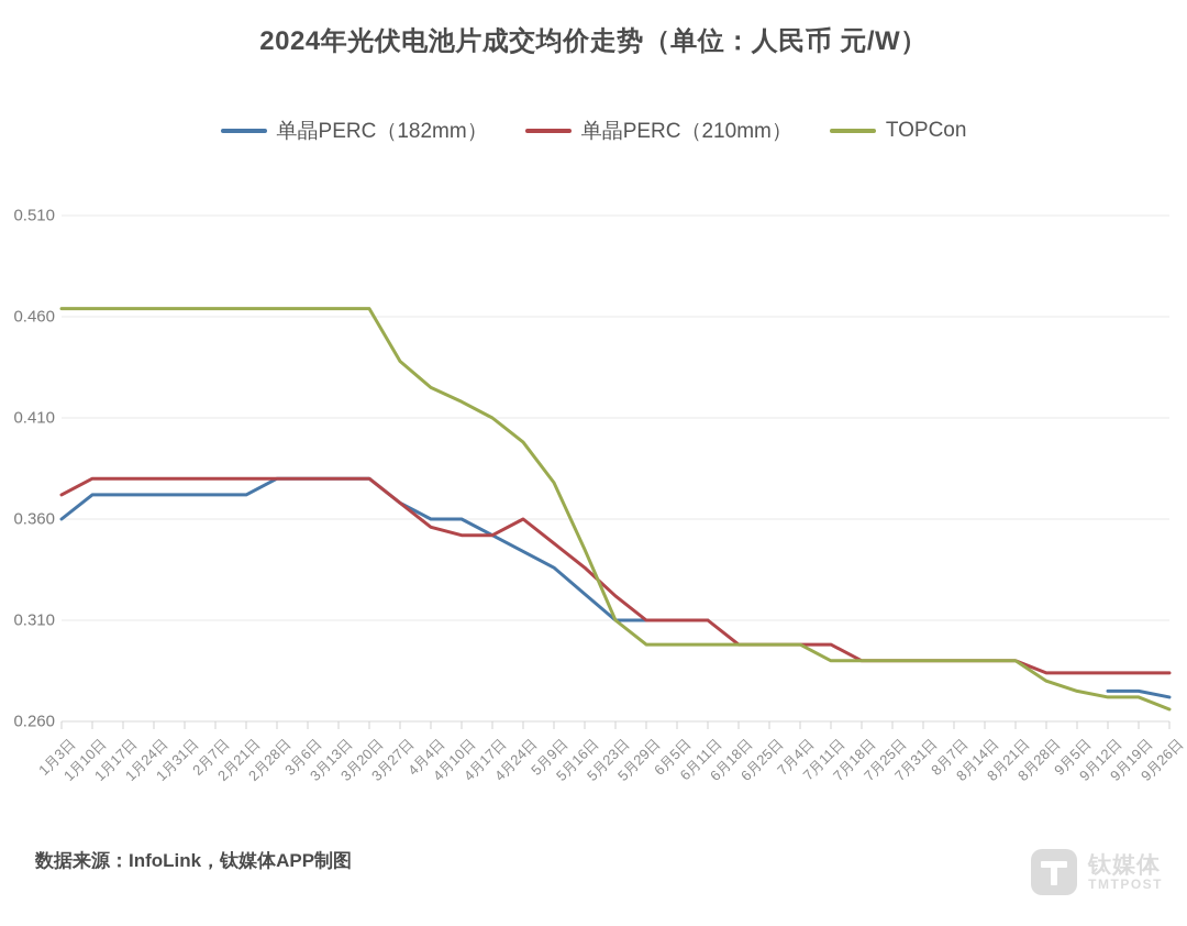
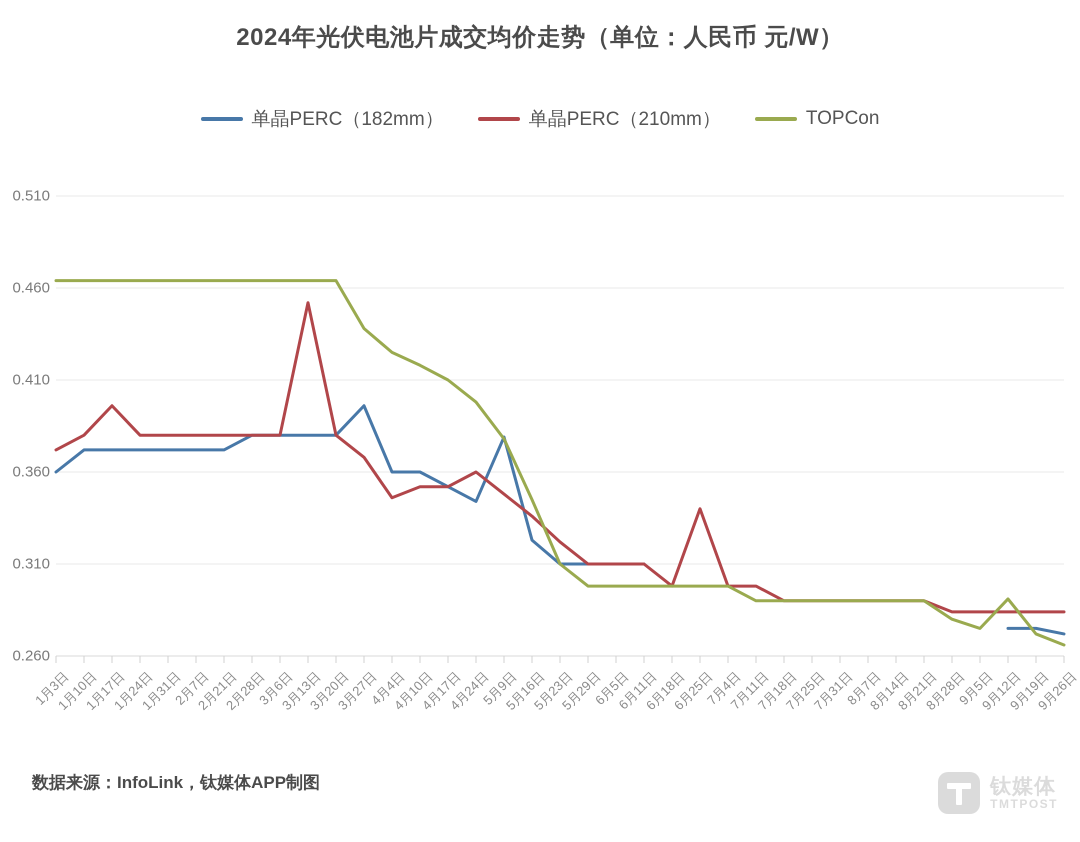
单晶PERC（210mm）/1月17日: 0.380 -> 0.396
单晶PERC（210mm）/3月13日: 0.380 -> 0.452
单晶PERC（182mm）/3月27日: 0.368 -> 0.396
单晶PERC（210mm）/4月4日: 0.356 -> 0.346
单晶PERC（182mm）/5月9日: 0.336 -> 0.379
单晶PERC（210mm）/6月25日: 0.298 -> 0.340
TOPCon/9月12日: 0.272 -> 0.291
